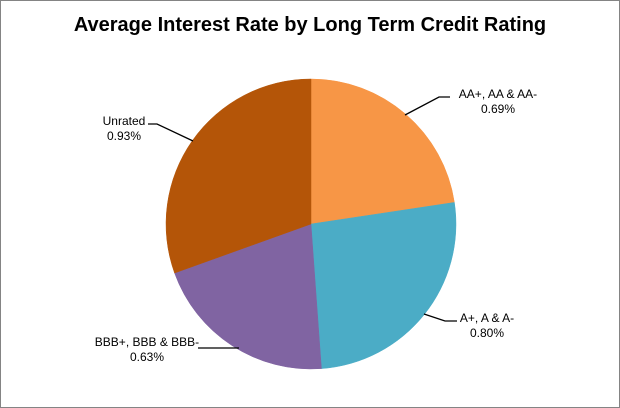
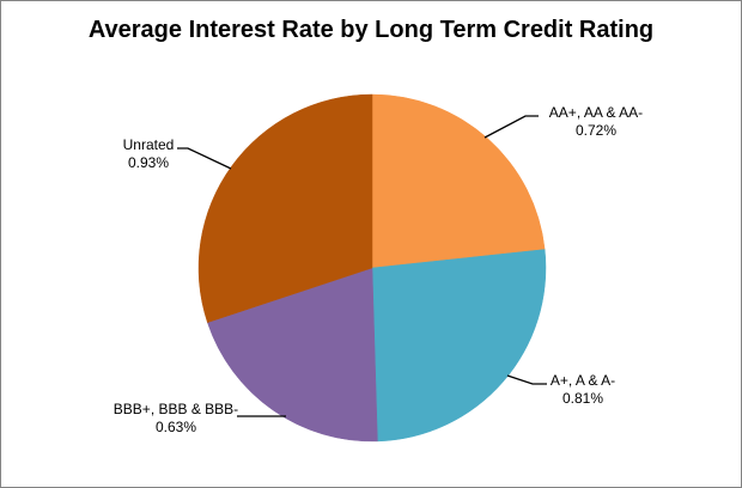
AA+, AA & AA-: 0.69% -> 0.72%
A+, A & A-: 0.80% -> 0.81%
